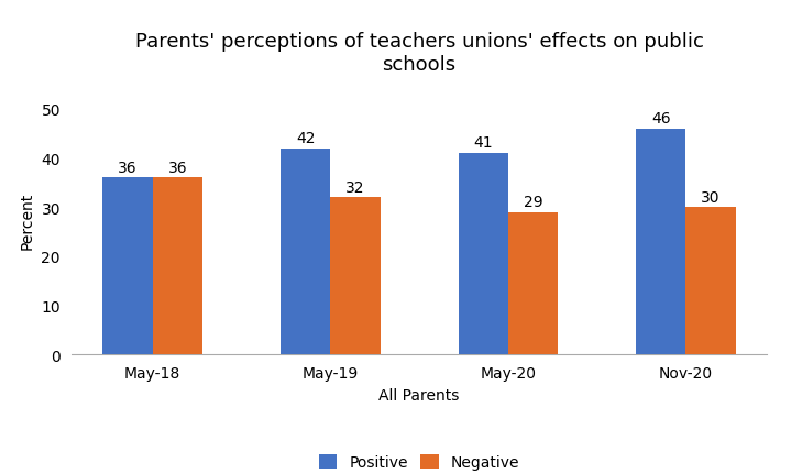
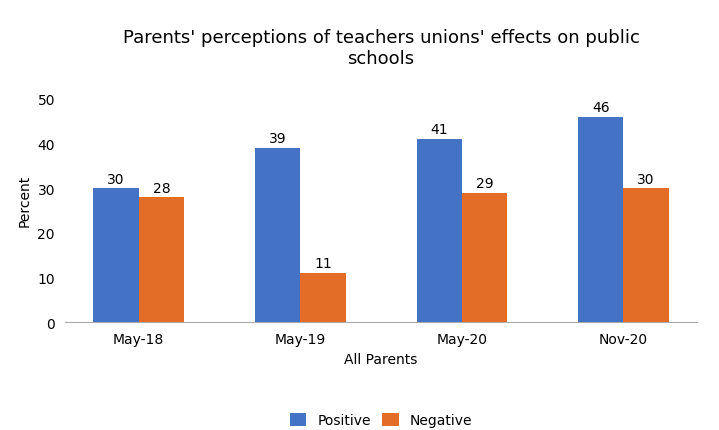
Positive/May-18: 36 -> 30
Negative/May-18: 36 -> 28
Positive/May-19: 42 -> 39
Negative/May-19: 32 -> 11
